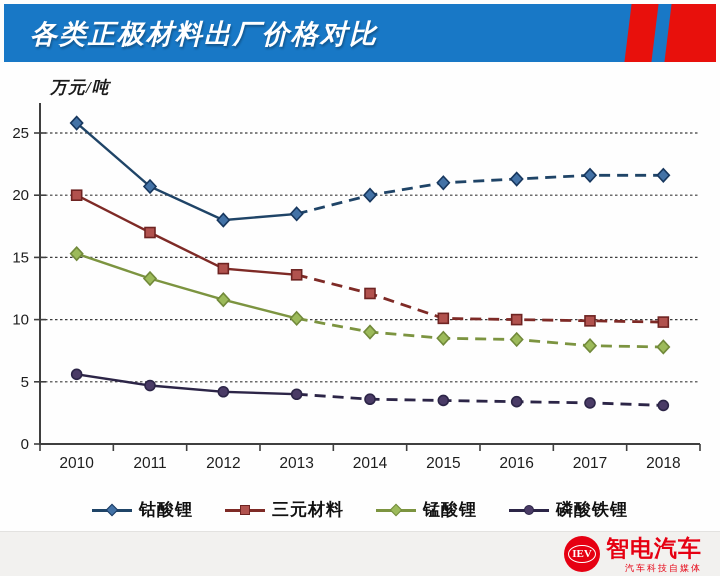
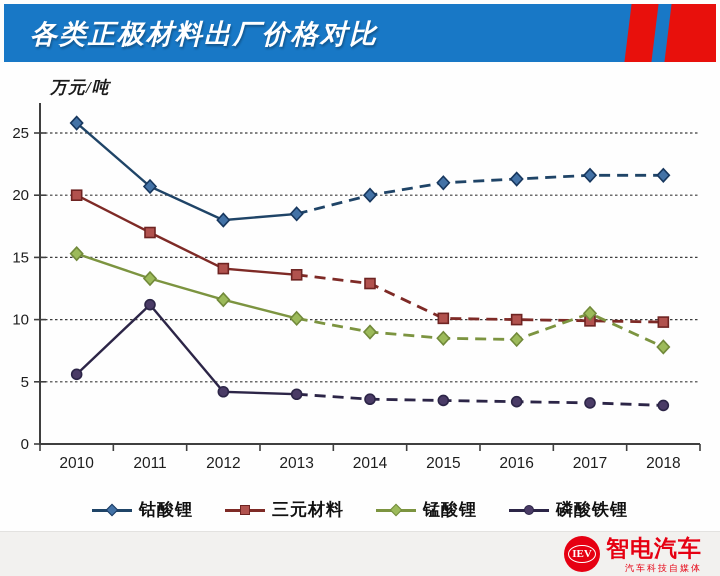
磷酸铁锂/2011: 4.7 -> 11.2
三元材料/2014: 12.1 -> 12.9
锰酸锂/2017: 7.9 -> 10.5
